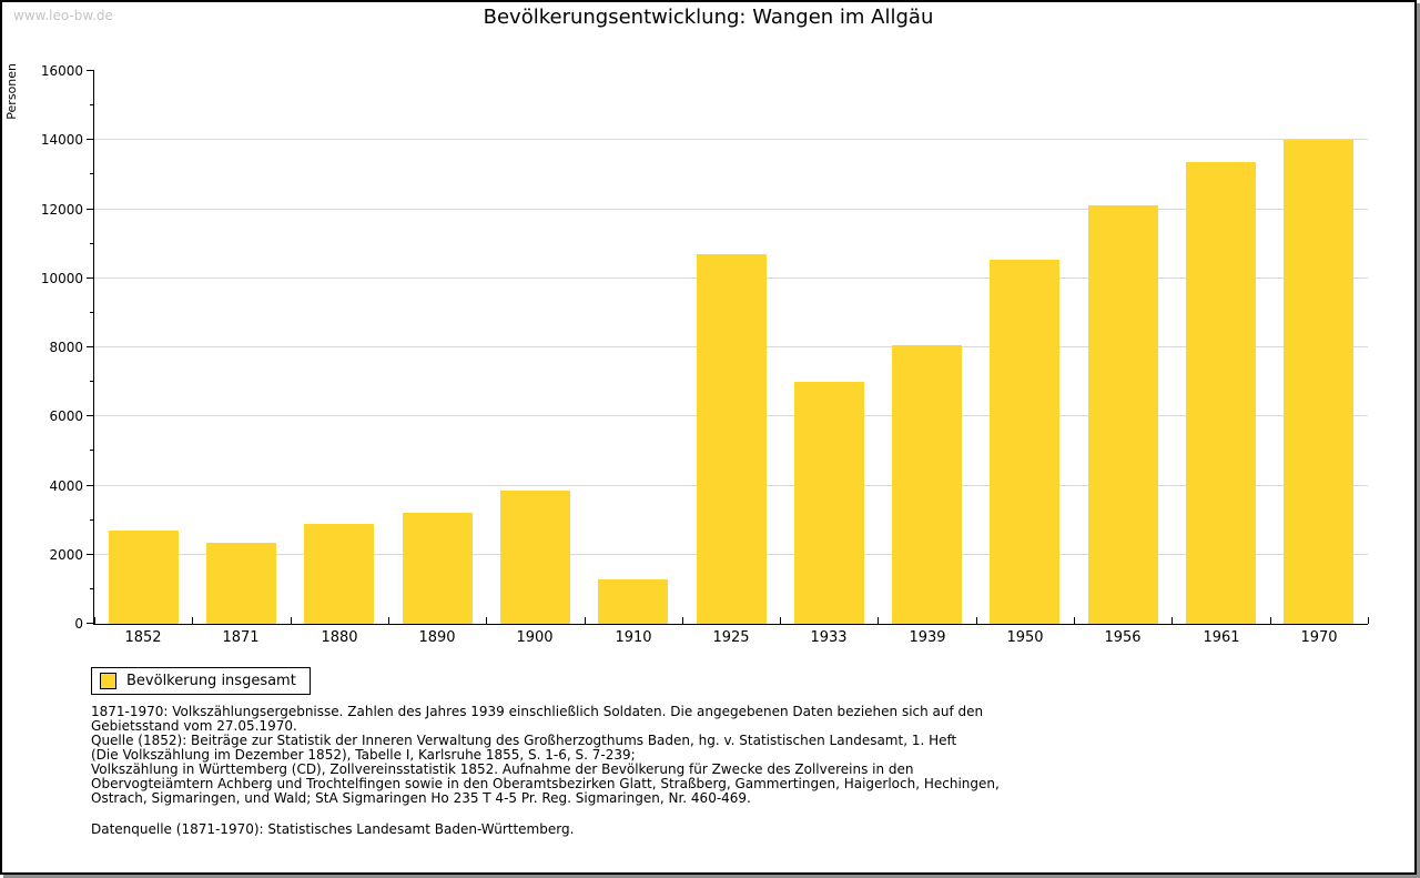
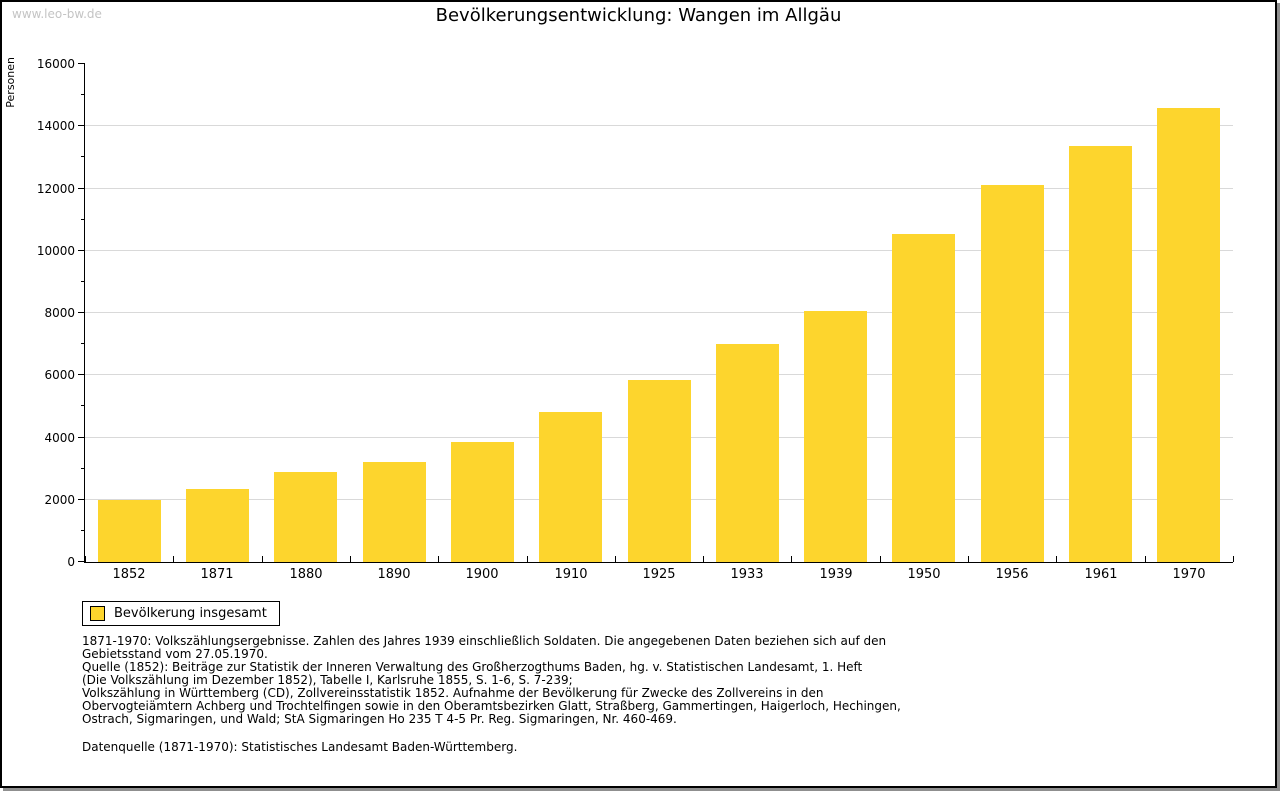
1852: 2700 -> 2000
1910: 1300 -> 4800
1925: 10700 -> 5800
1970: 14000 -> 14600
